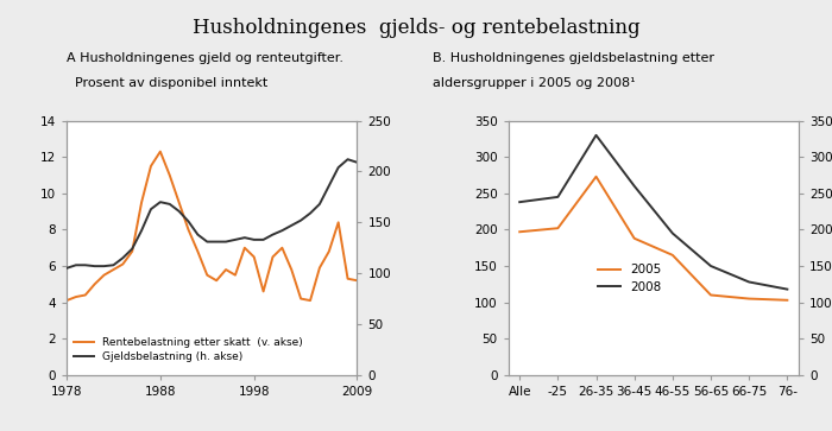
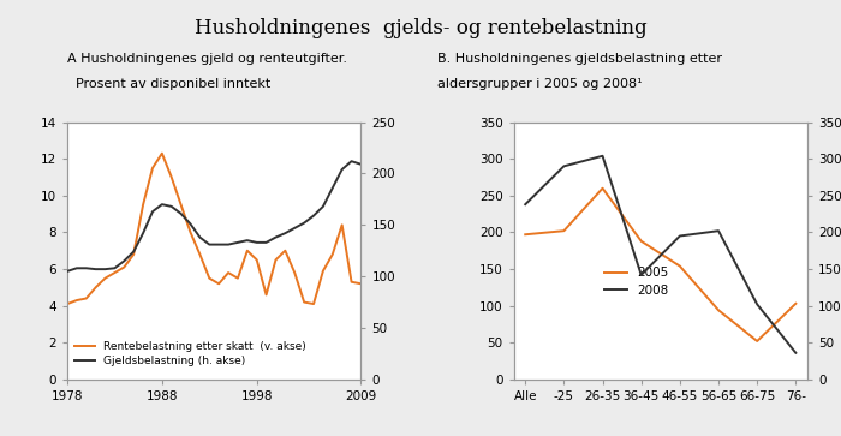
2008/-25: 245 -> 290
2005/26-35: 273 -> 260
2008/26-35: 330 -> 304
2008/36-45: 260 -> 142
2005/46-55: 165 -> 154
2005/56-65: 110 -> 94
2008/56-65: 150 -> 202
2005/66-75: 105 -> 52
2008/66-75: 128 -> 102
2008/76-: 118 -> 36
